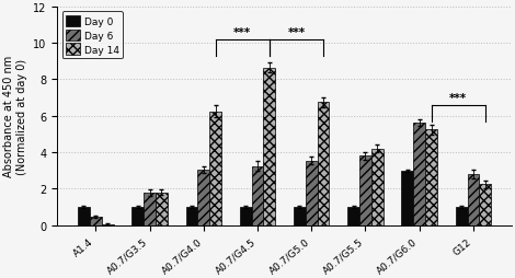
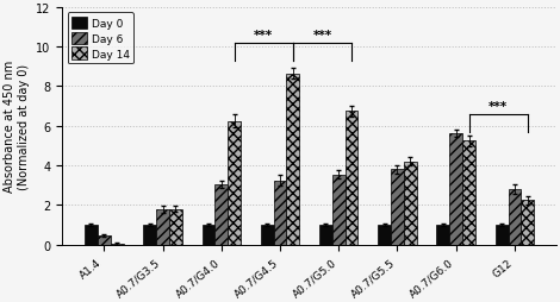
Day 0/A0.7/G6.0: 3 -> 1
